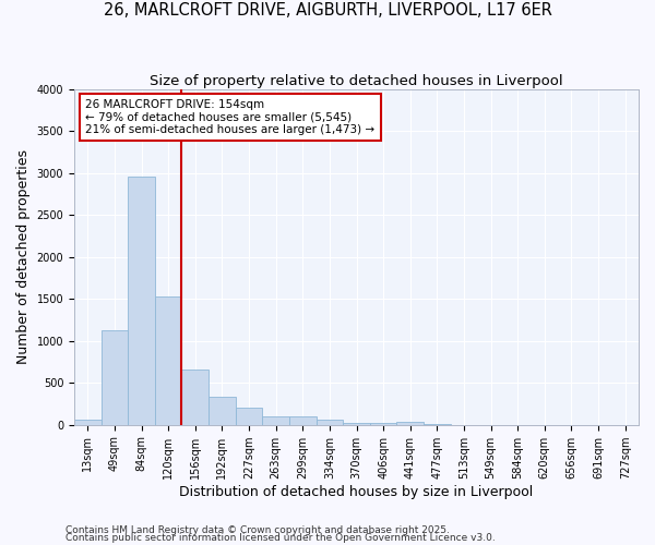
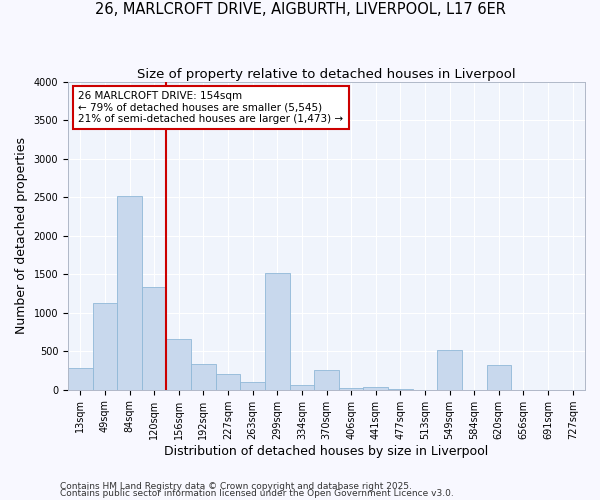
13sqm: 60 -> 280
84sqm: 2960 -> 2520
120sqm: 1530 -> 1340
299sqm: 100 -> 1520
370sqm: 20 -> 260
549sqm: 0 -> 520
620sqm: 0 -> 320
